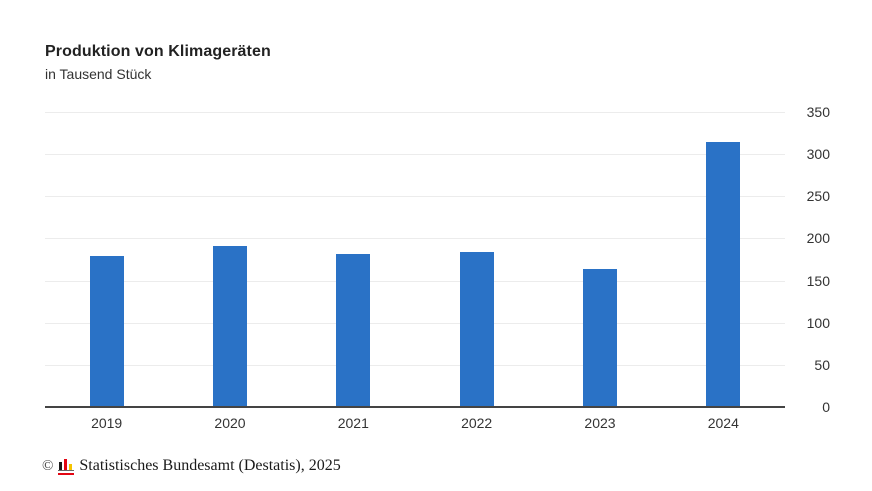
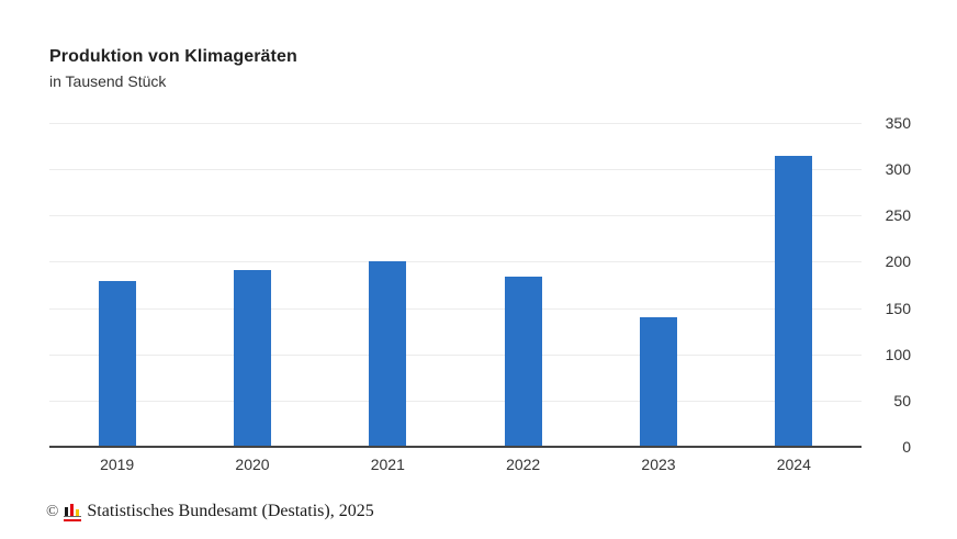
2021: 180 -> 200
2023: 160 -> 140
